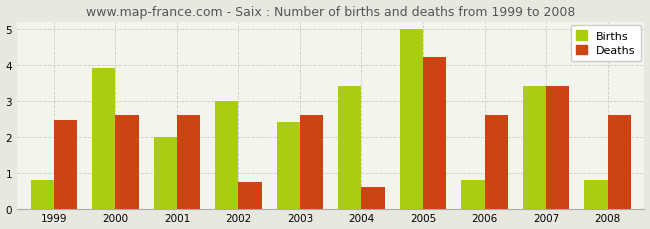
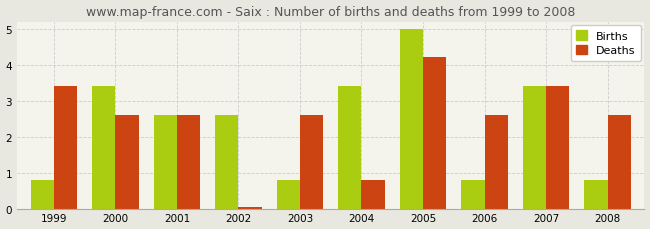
Deaths/1999: 2.45 -> 3.40
Births/2000: 3.9 -> 3.4
Births/2001: 2.0 -> 2.6
Births/2002: 3.0 -> 2.6
Deaths/2002: 0.75 -> 0.05
Births/2003: 2.4 -> 0.8
Deaths/2004: 0.60 -> 0.80
